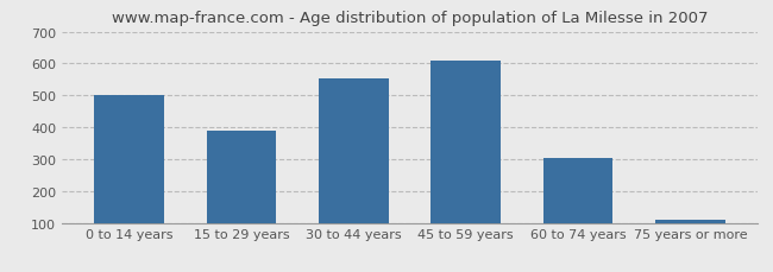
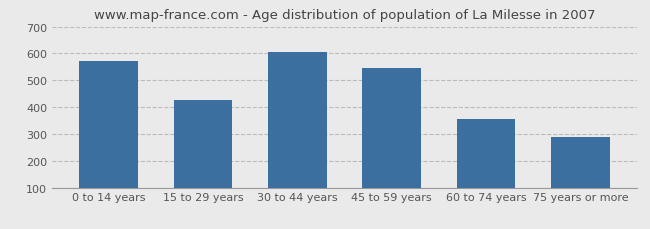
0 to 14 years: 500 -> 570
15 to 29 years: 390 -> 425
30 to 44 years: 555 -> 605
45 to 59 years: 610 -> 545
60 to 74 years: 305 -> 355
75 years or more: 110 -> 290
